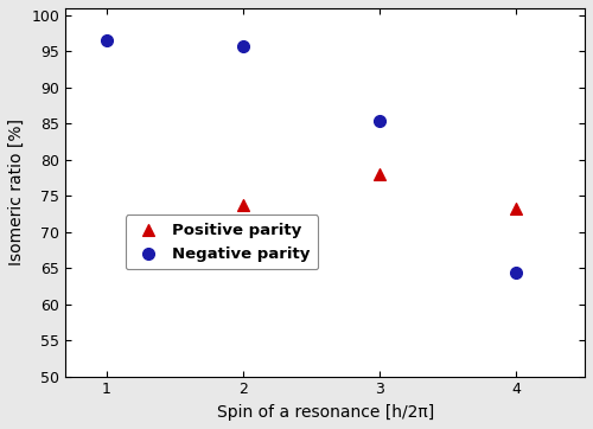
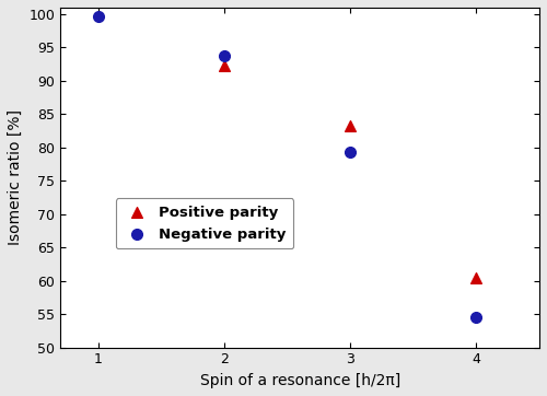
Negative parity/1: 96.6 -> 99.7
Positive parity/2: 73.8 -> 92.3
Negative parity/2: 95.8 -> 93.7
Positive parity/3: 78.0 -> 83.2
Negative parity/3: 85.4 -> 79.3
Positive parity/4: 73.2 -> 60.5
Negative parity/4: 64.4 -> 54.5
